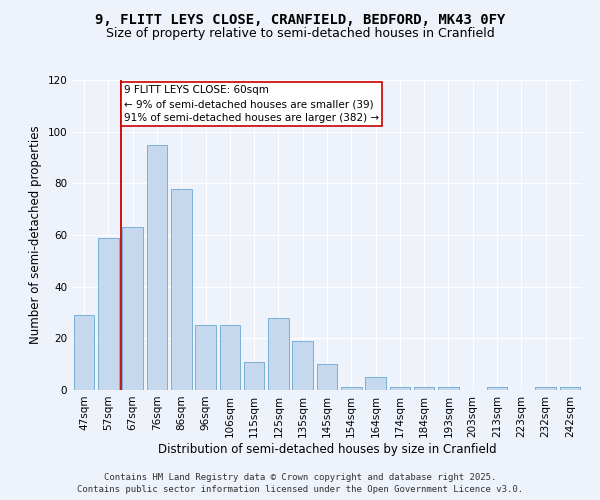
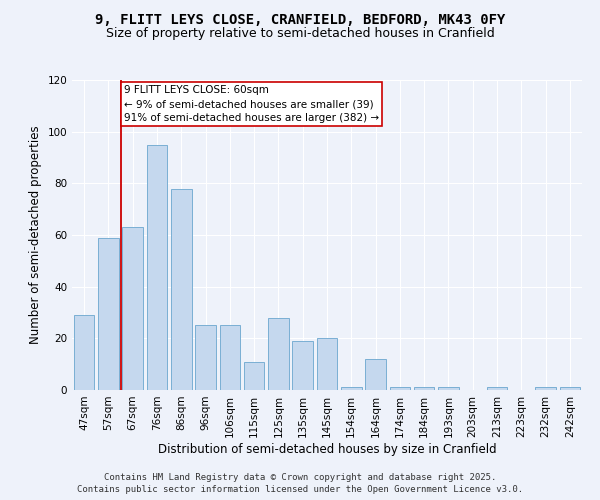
145sqm: 10 -> 20
164sqm: 5 -> 12
